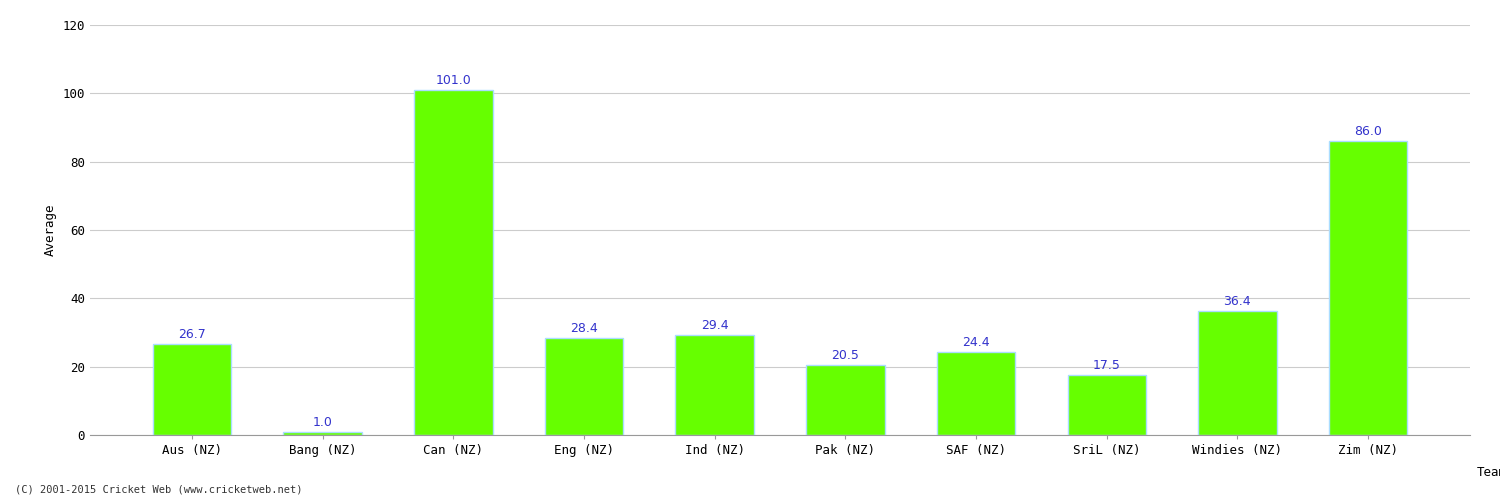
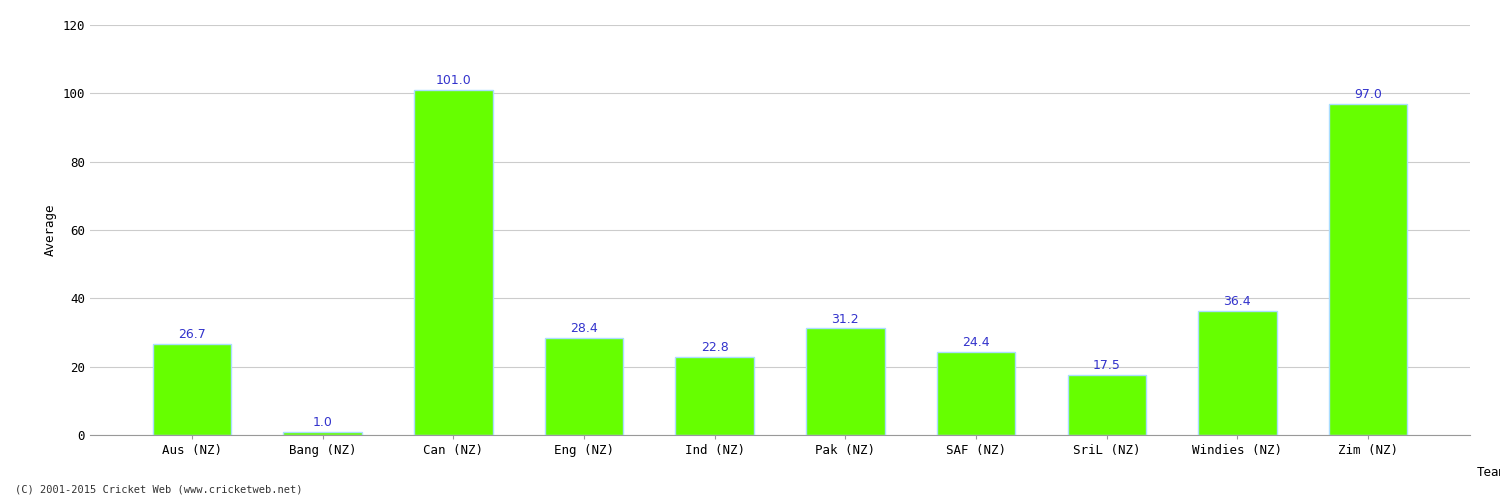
Ind (NZ): 29.4 -> 22.8
Pak (NZ): 20.5 -> 31.2
Zim (NZ): 86.0 -> 97.0
